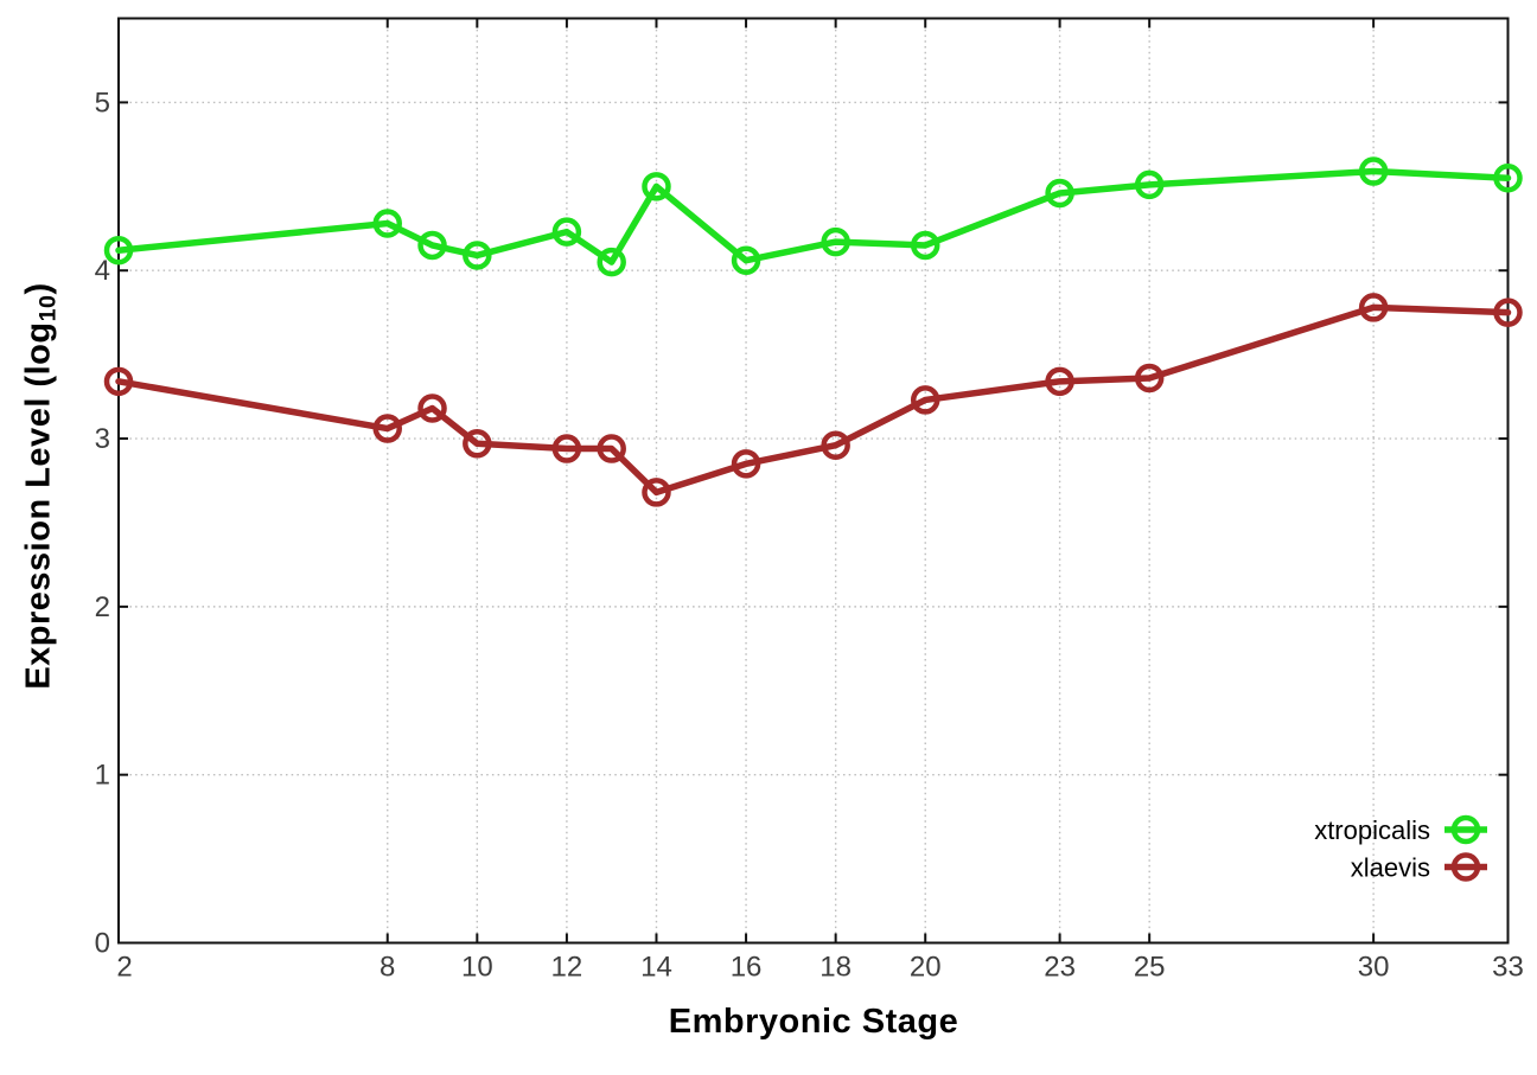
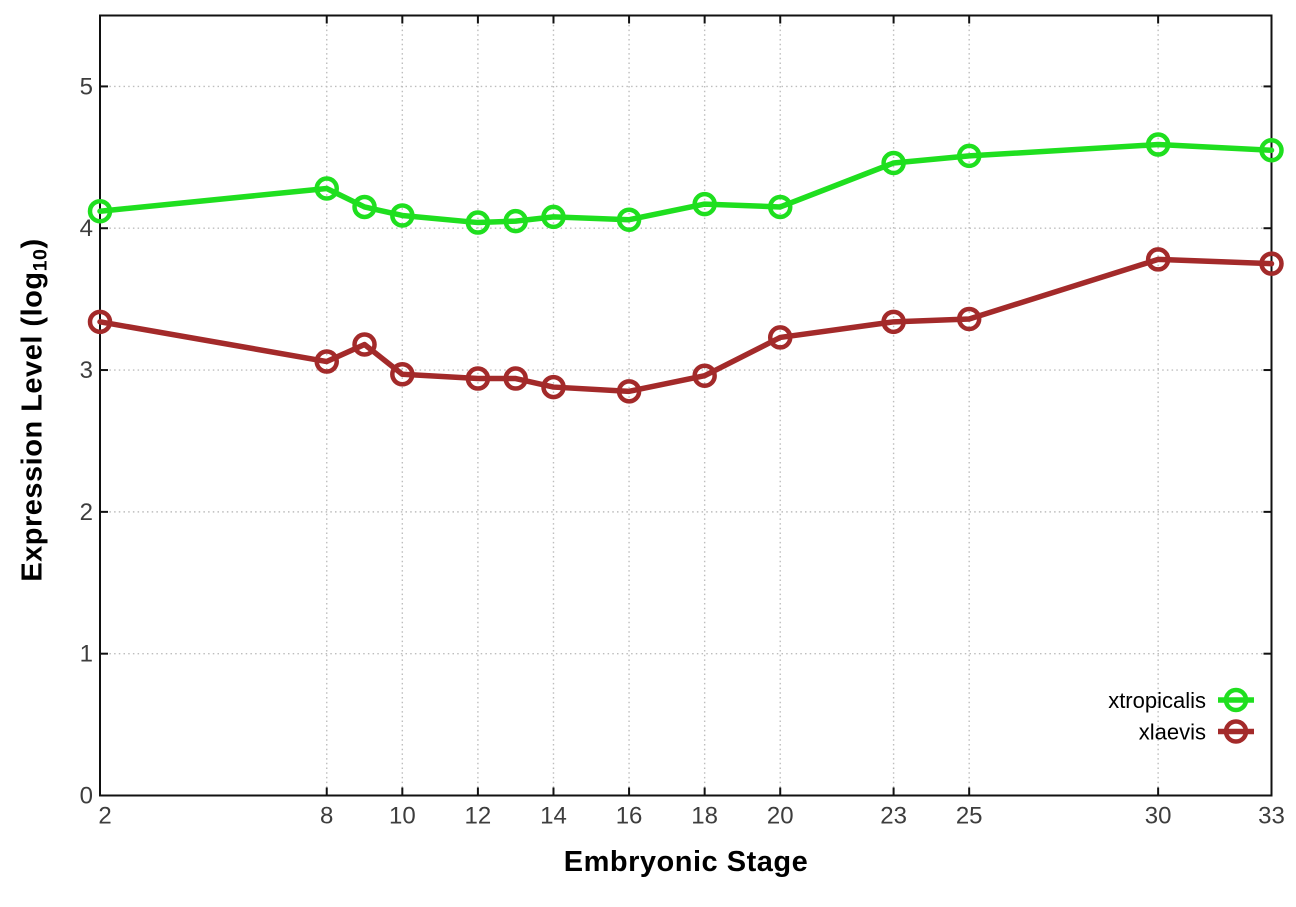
xtropicalis/12: 4.23 -> 4.04
xtropicalis/14: 4.50 -> 4.08
xlaevis/14: 2.68 -> 2.88
